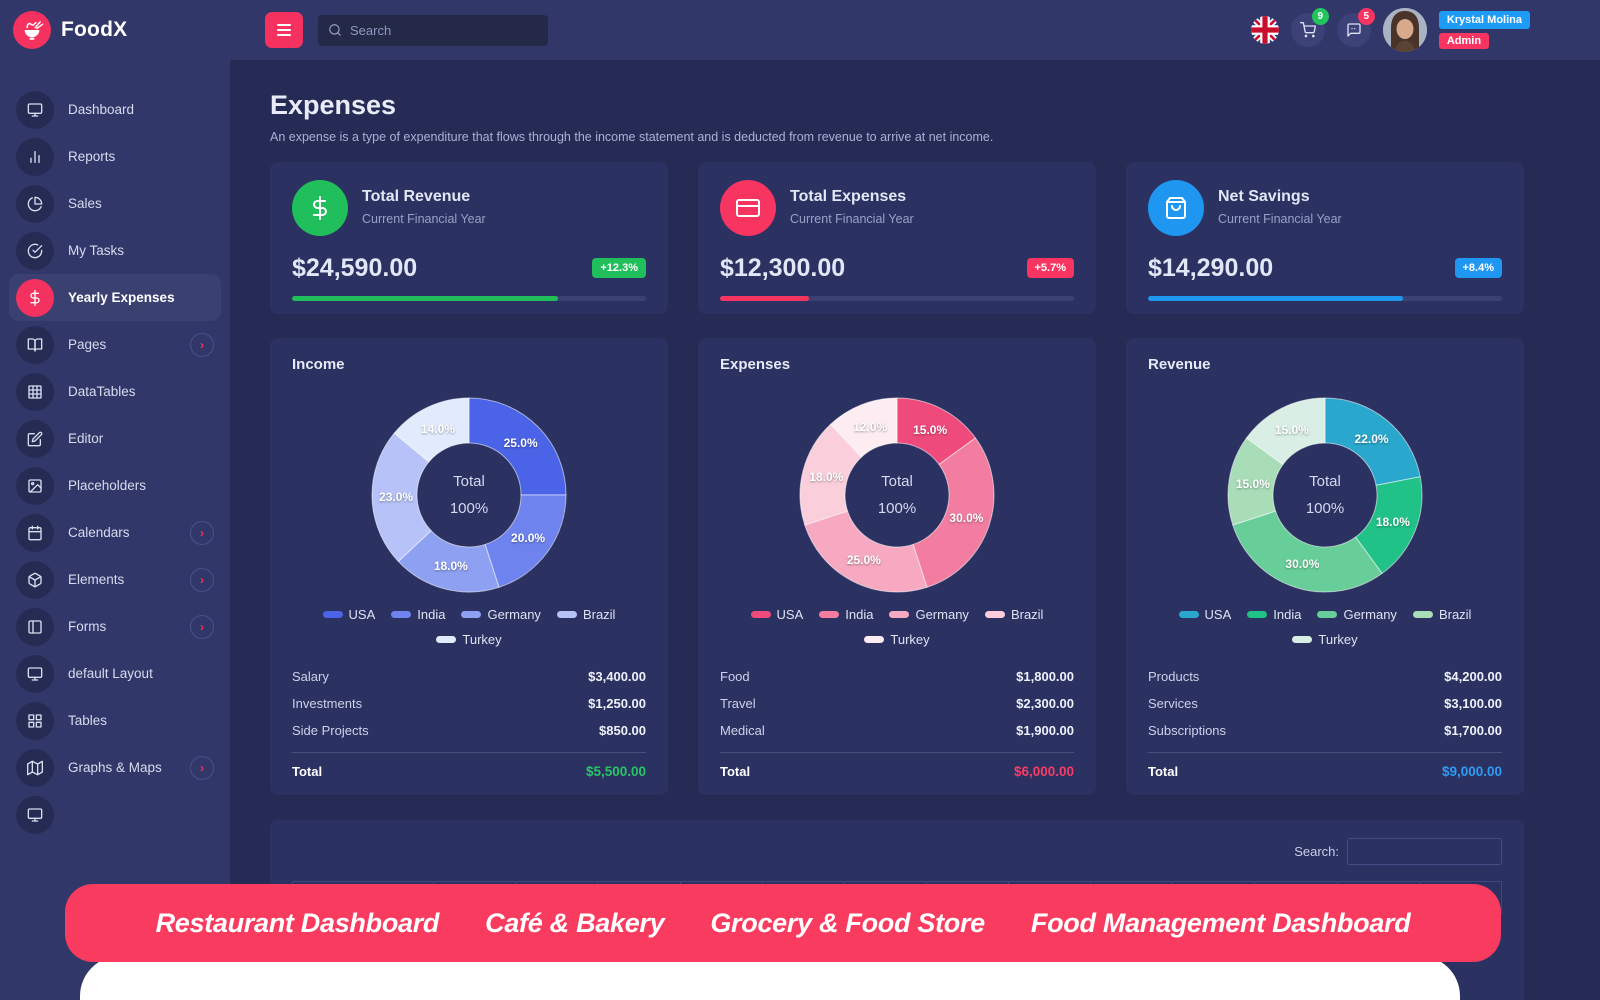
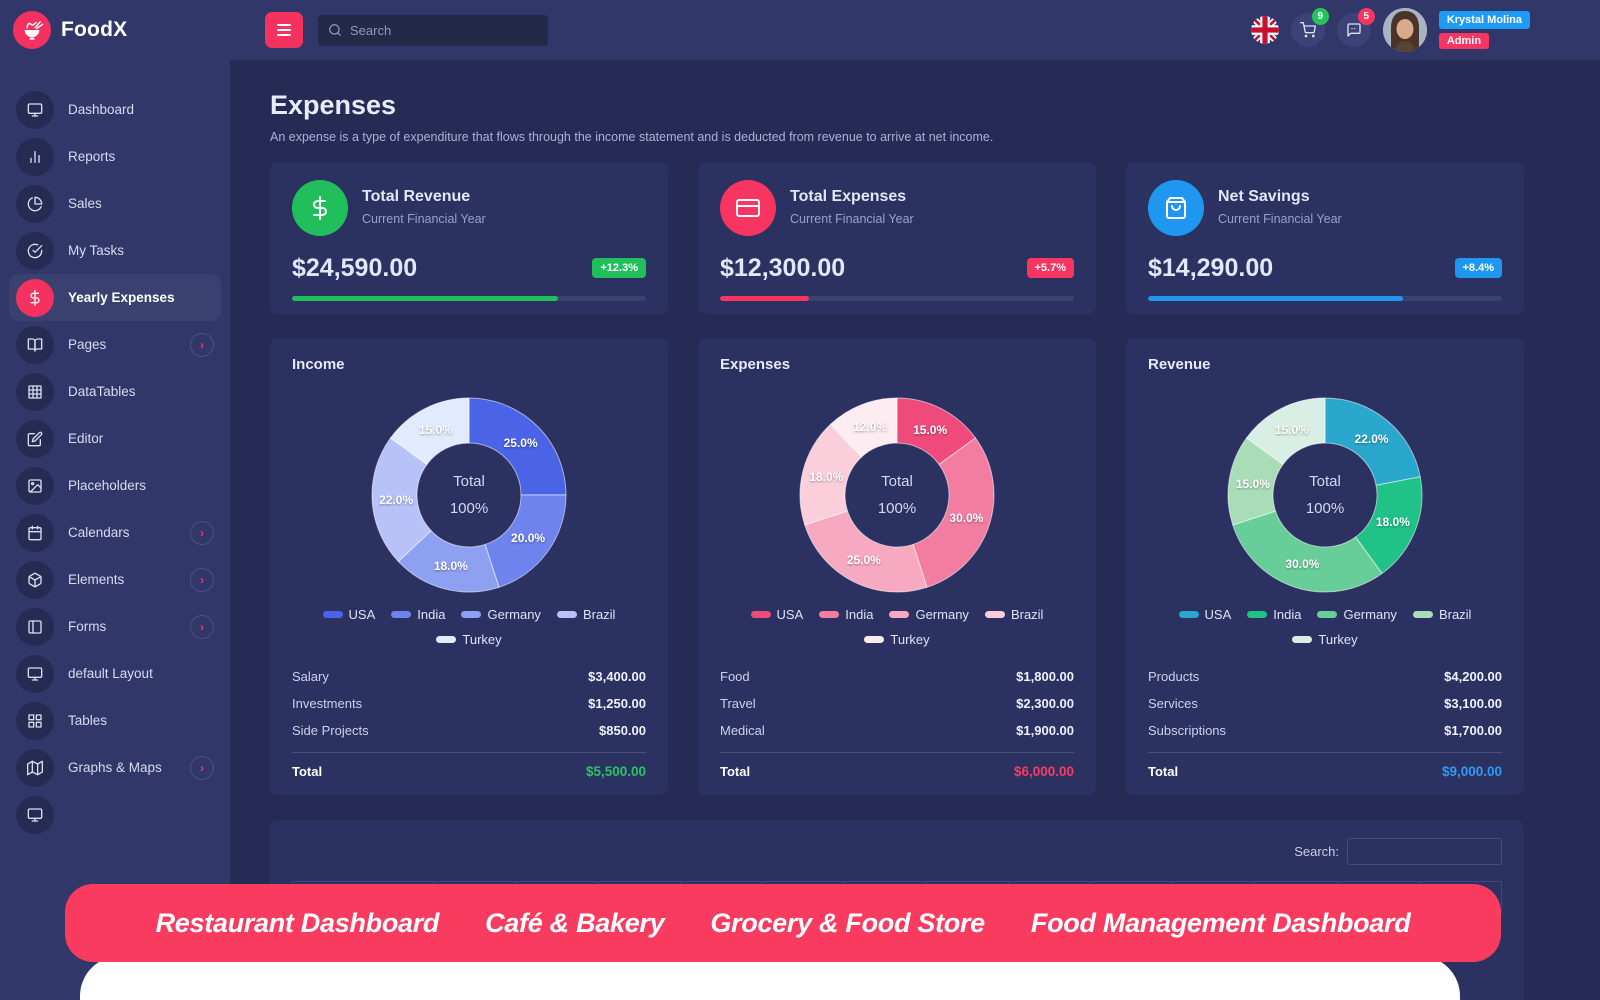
Income/Brazil: 23.0% -> 22.0%
Income/Turkey: 14.0% -> 15.0%
